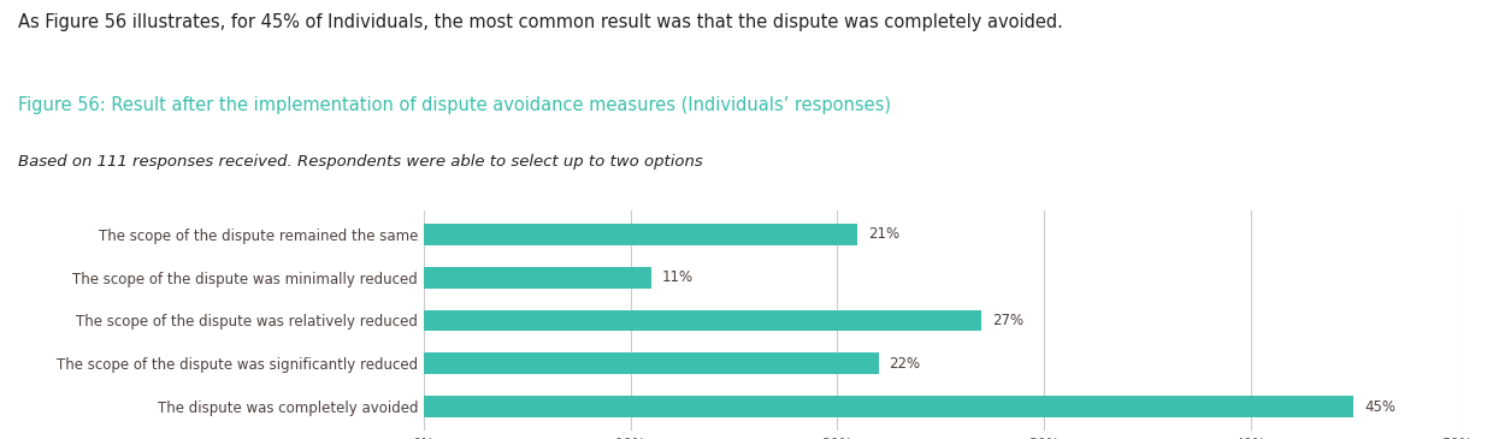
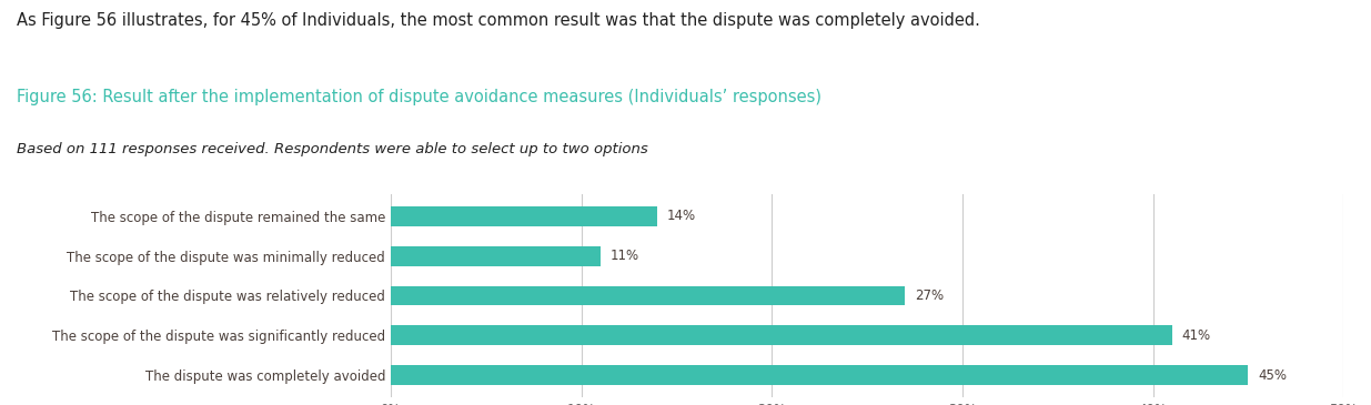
The scope of the dispute remained the same: 21% -> 14%
The scope of the dispute was significantly reduced: 22% -> 41%
